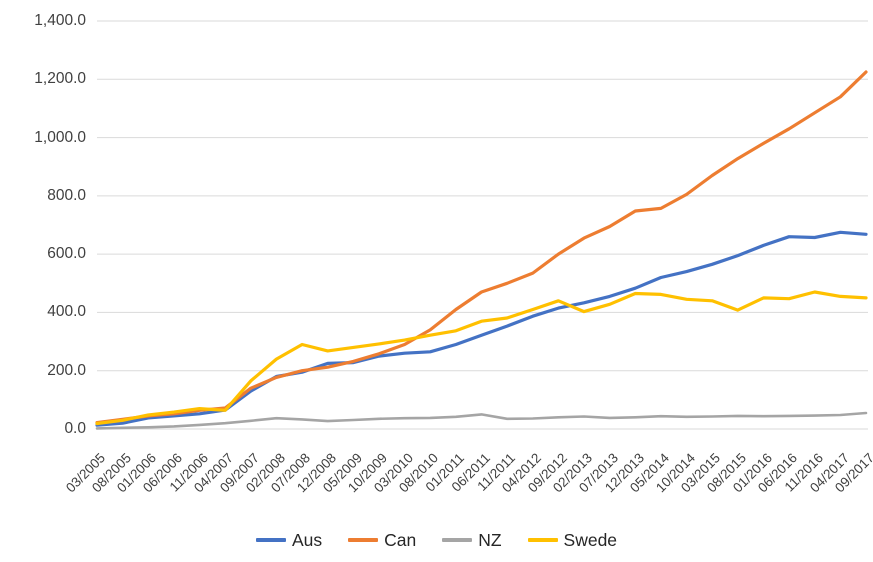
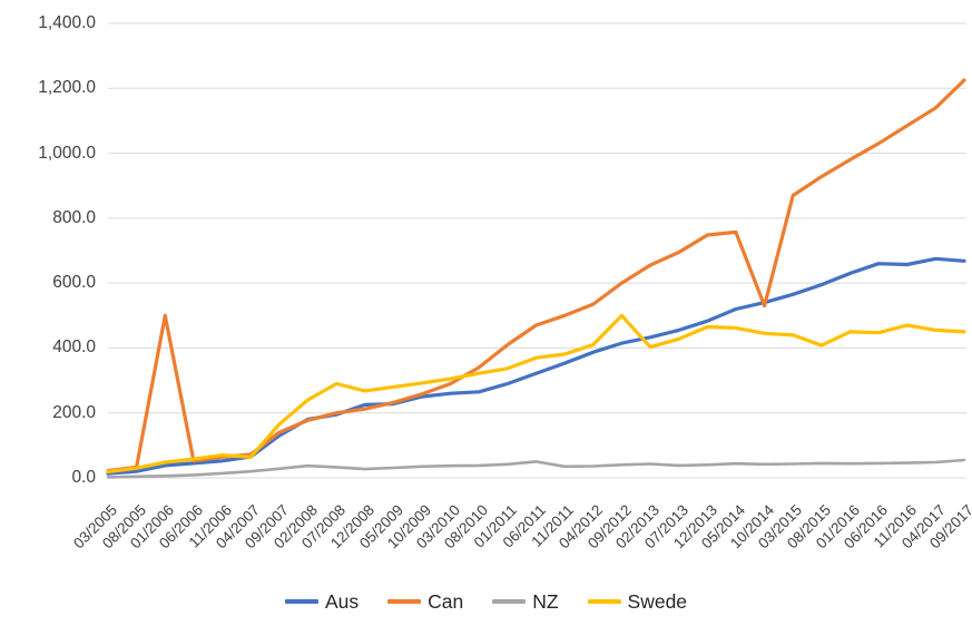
Can/01/2006: 40 -> 500
Swede/09/2012: 440 -> 500
Can/10/2014: 800 -> 530
